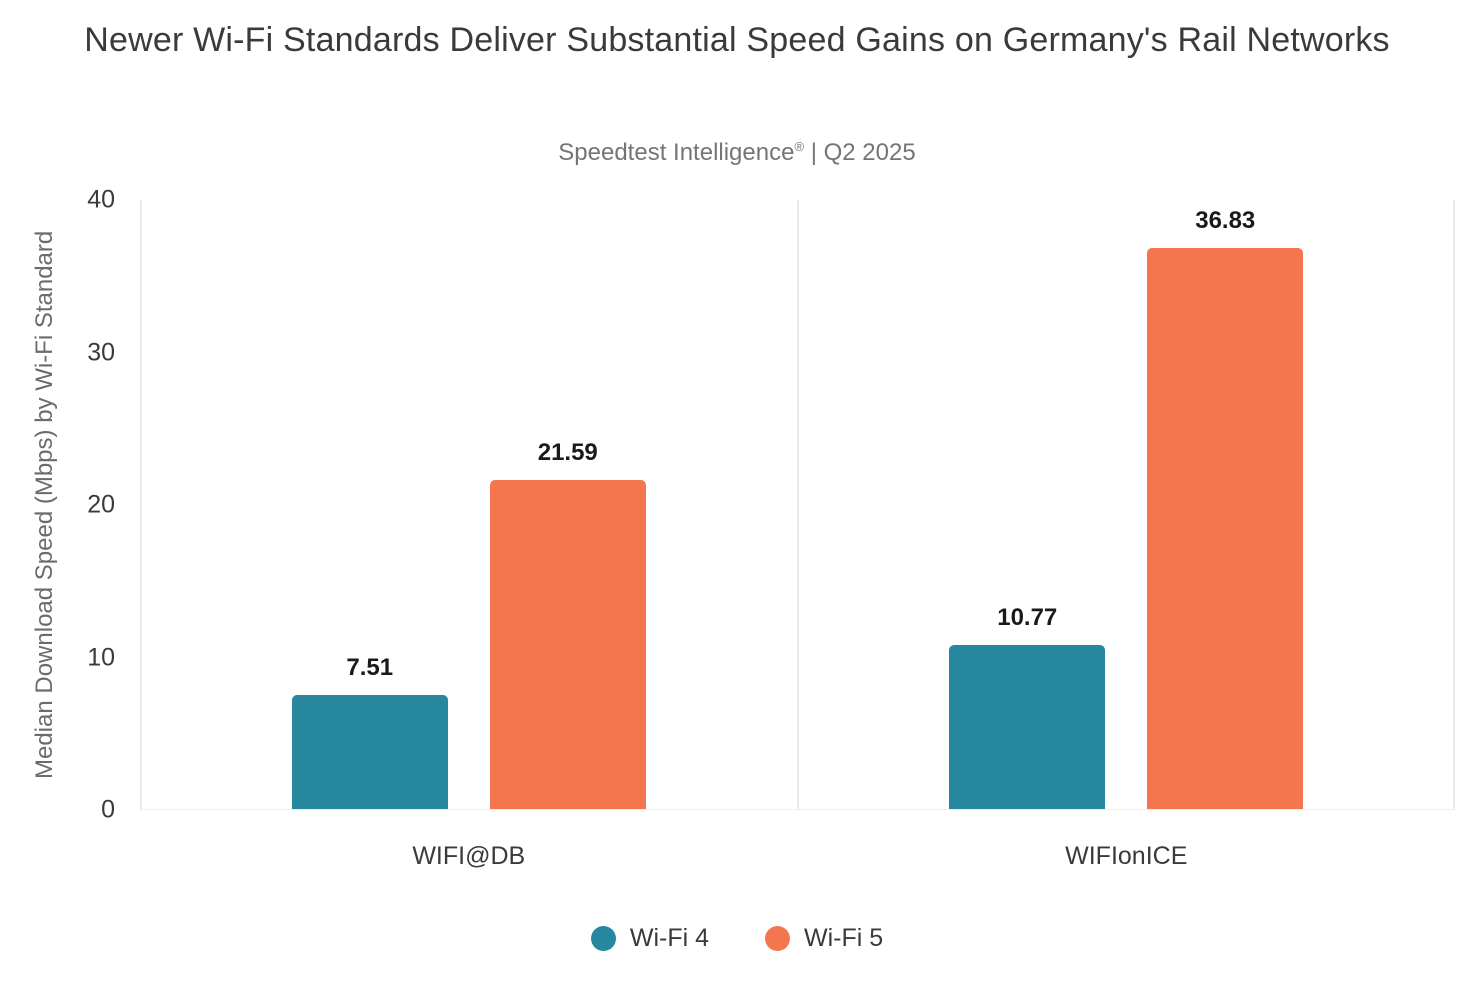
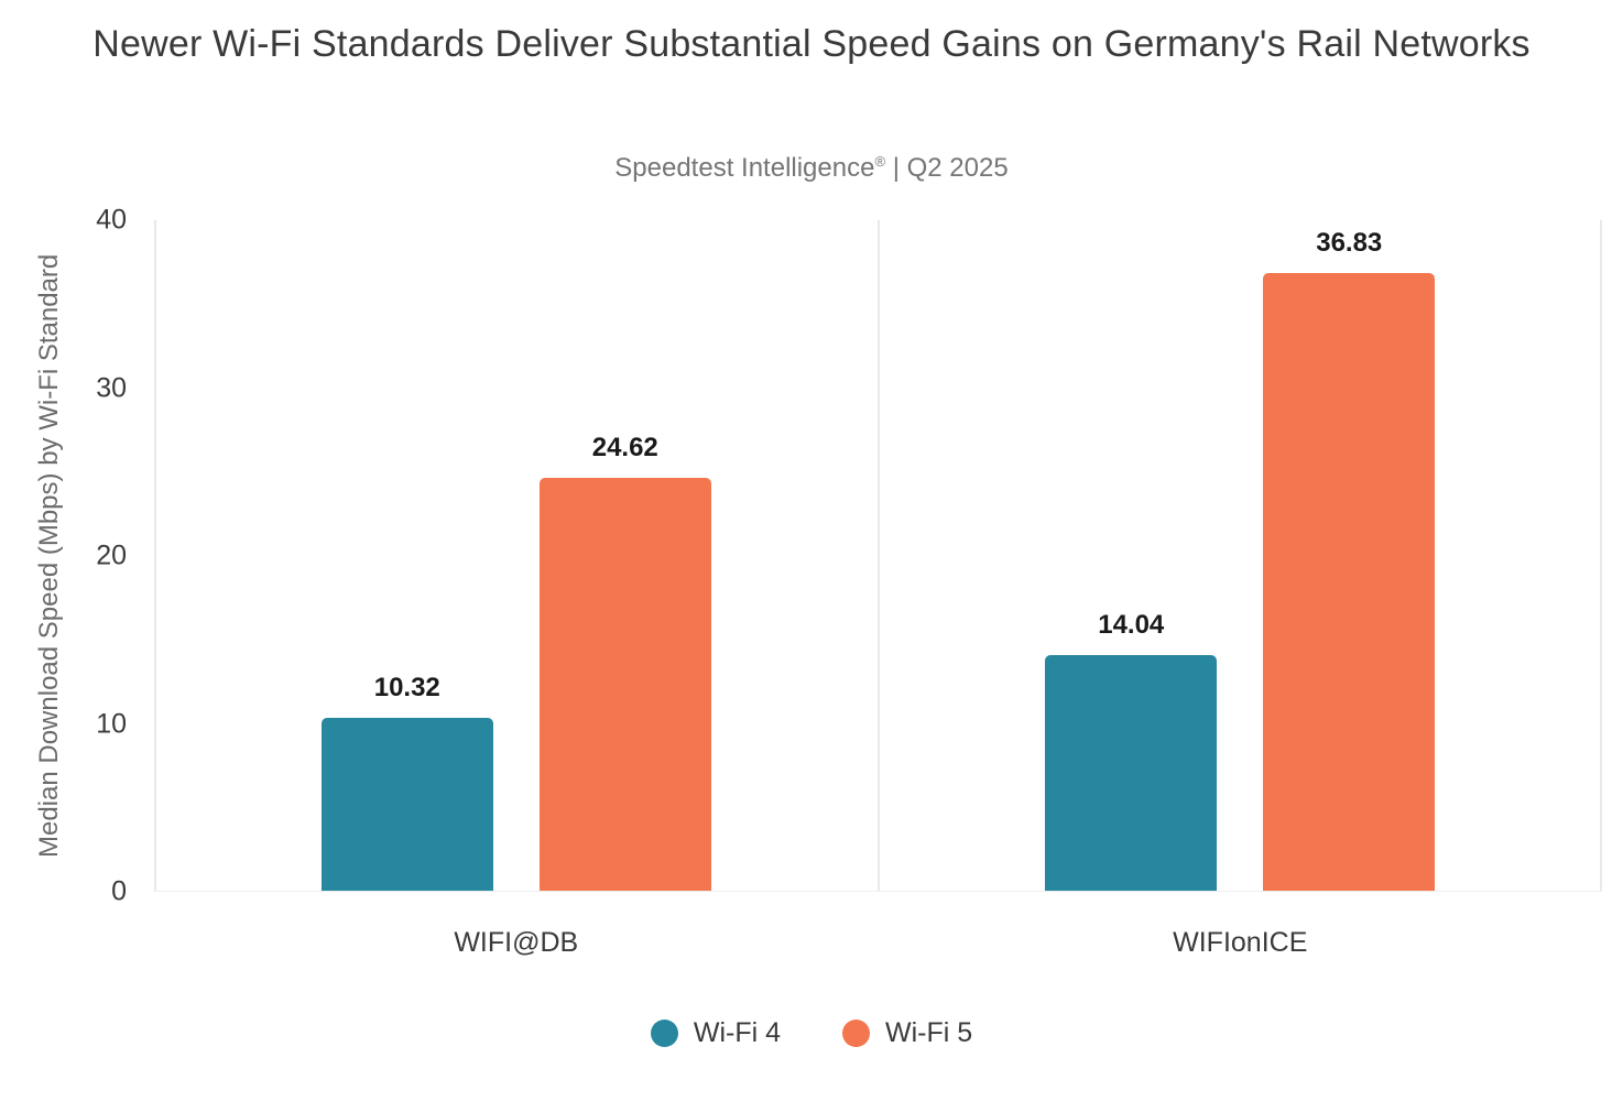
Wi-Fi 4/WIFI@DB: 7.51 -> 10.32
Wi-Fi 5/WIFI@DB: 21.59 -> 24.62
Wi-Fi 4/WIFIonICE: 10.77 -> 14.04
